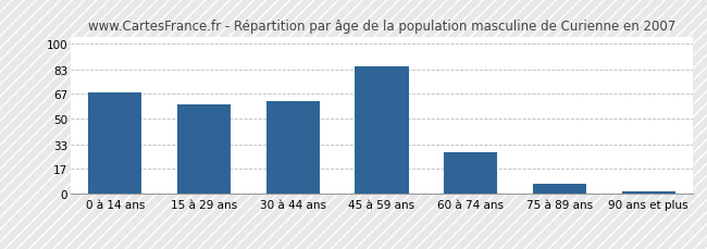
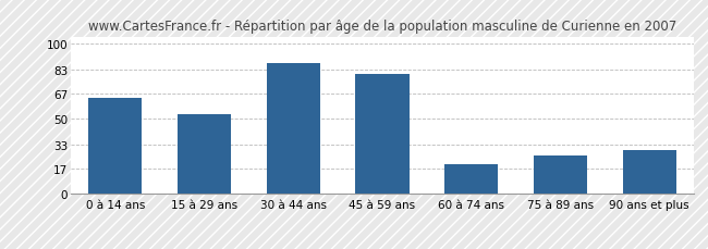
0 à 14 ans: 68 -> 64
15 à 29 ans: 60 -> 53
30 à 44 ans: 62 -> 87
45 à 59 ans: 85 -> 80
60 à 74 ans: 28 -> 20
75 à 89 ans: 7 -> 26
90 ans et plus: 2 -> 29
